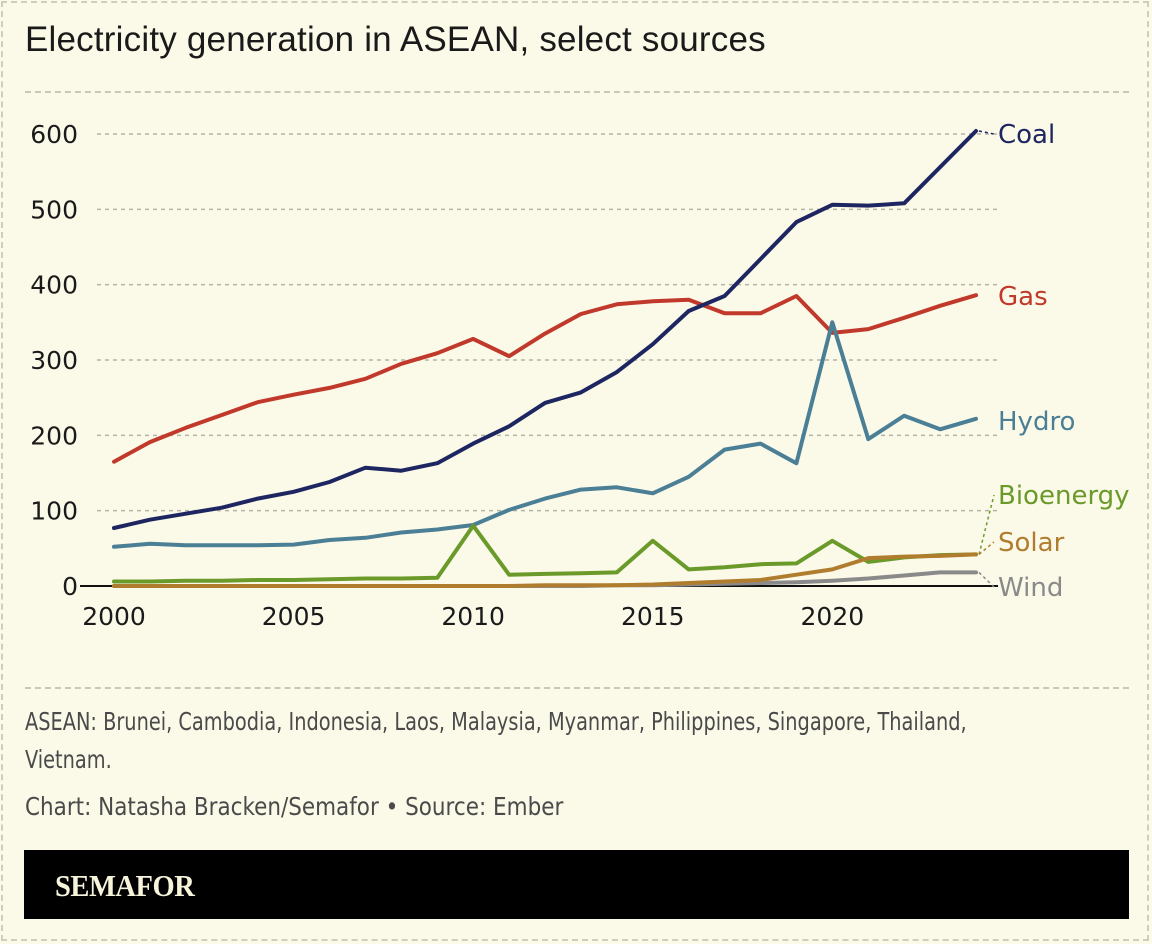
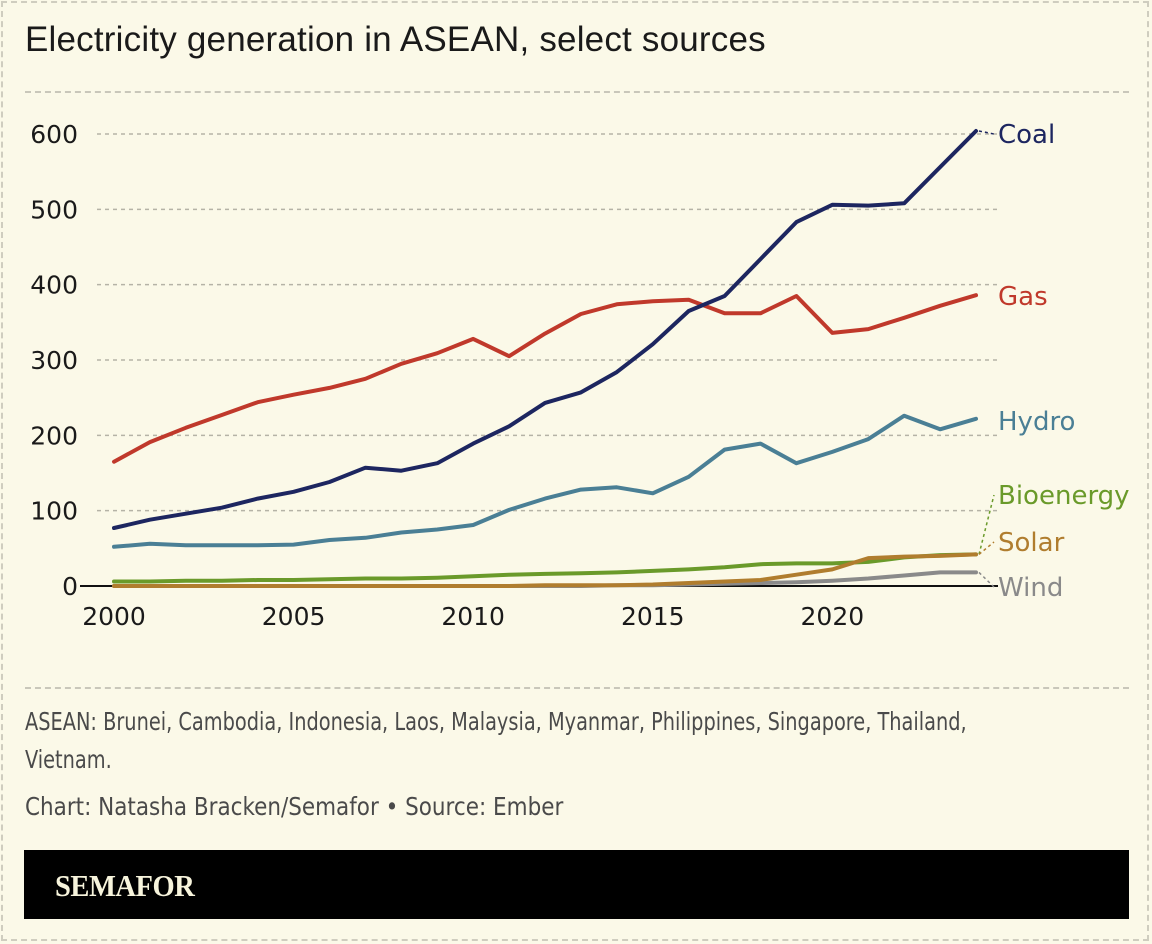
Bioenergy/2010: 80 -> 10
Bioenergy/2015: 60 -> 20
Hydro/2020: 350 -> 180
Bioenergy/2020: 60 -> 30
